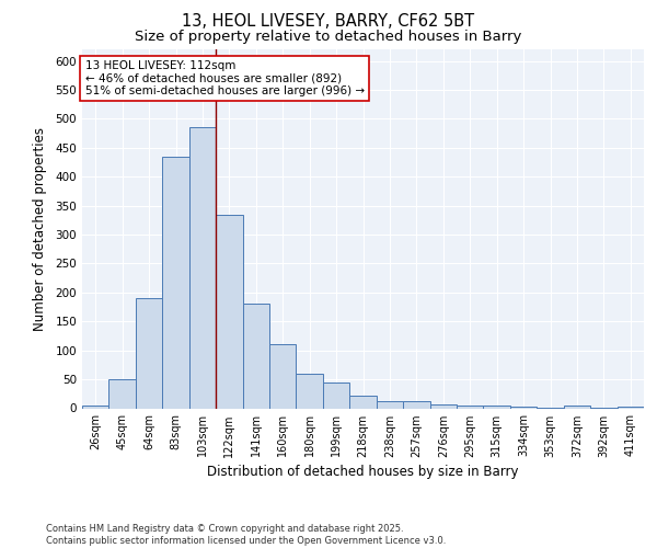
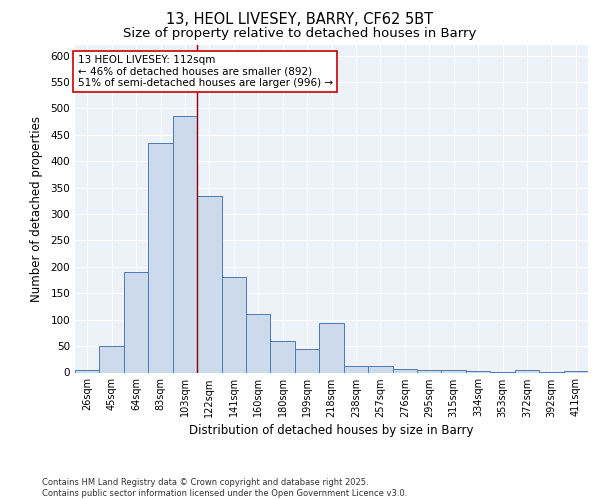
218sqm: 22 -> 94
